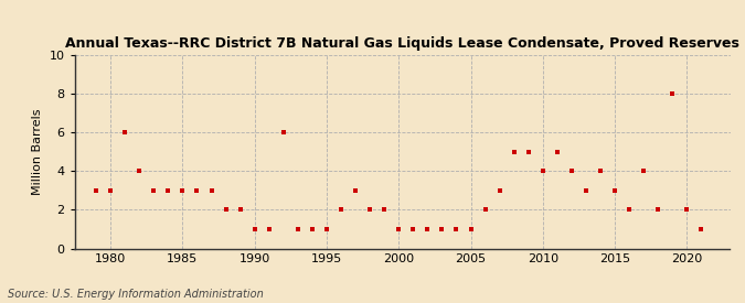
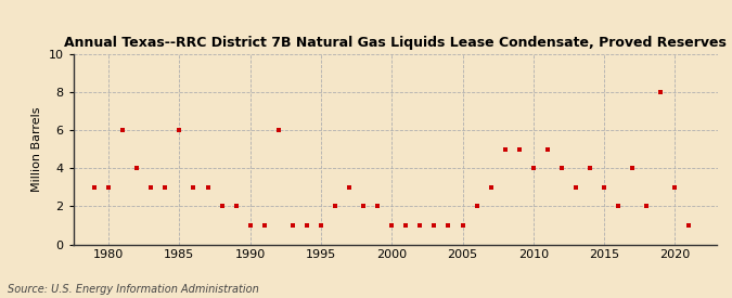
1985: 3 -> 6
2020: 2 -> 3
